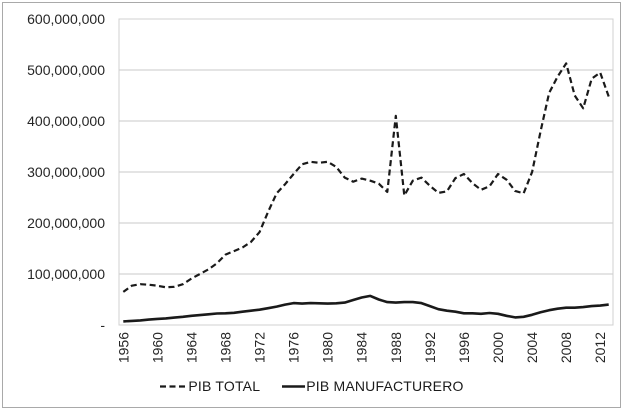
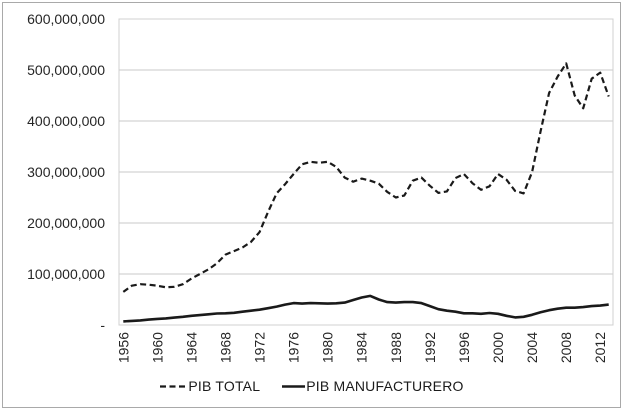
PIB TOTAL/1988: 410000000 -> 250000000
